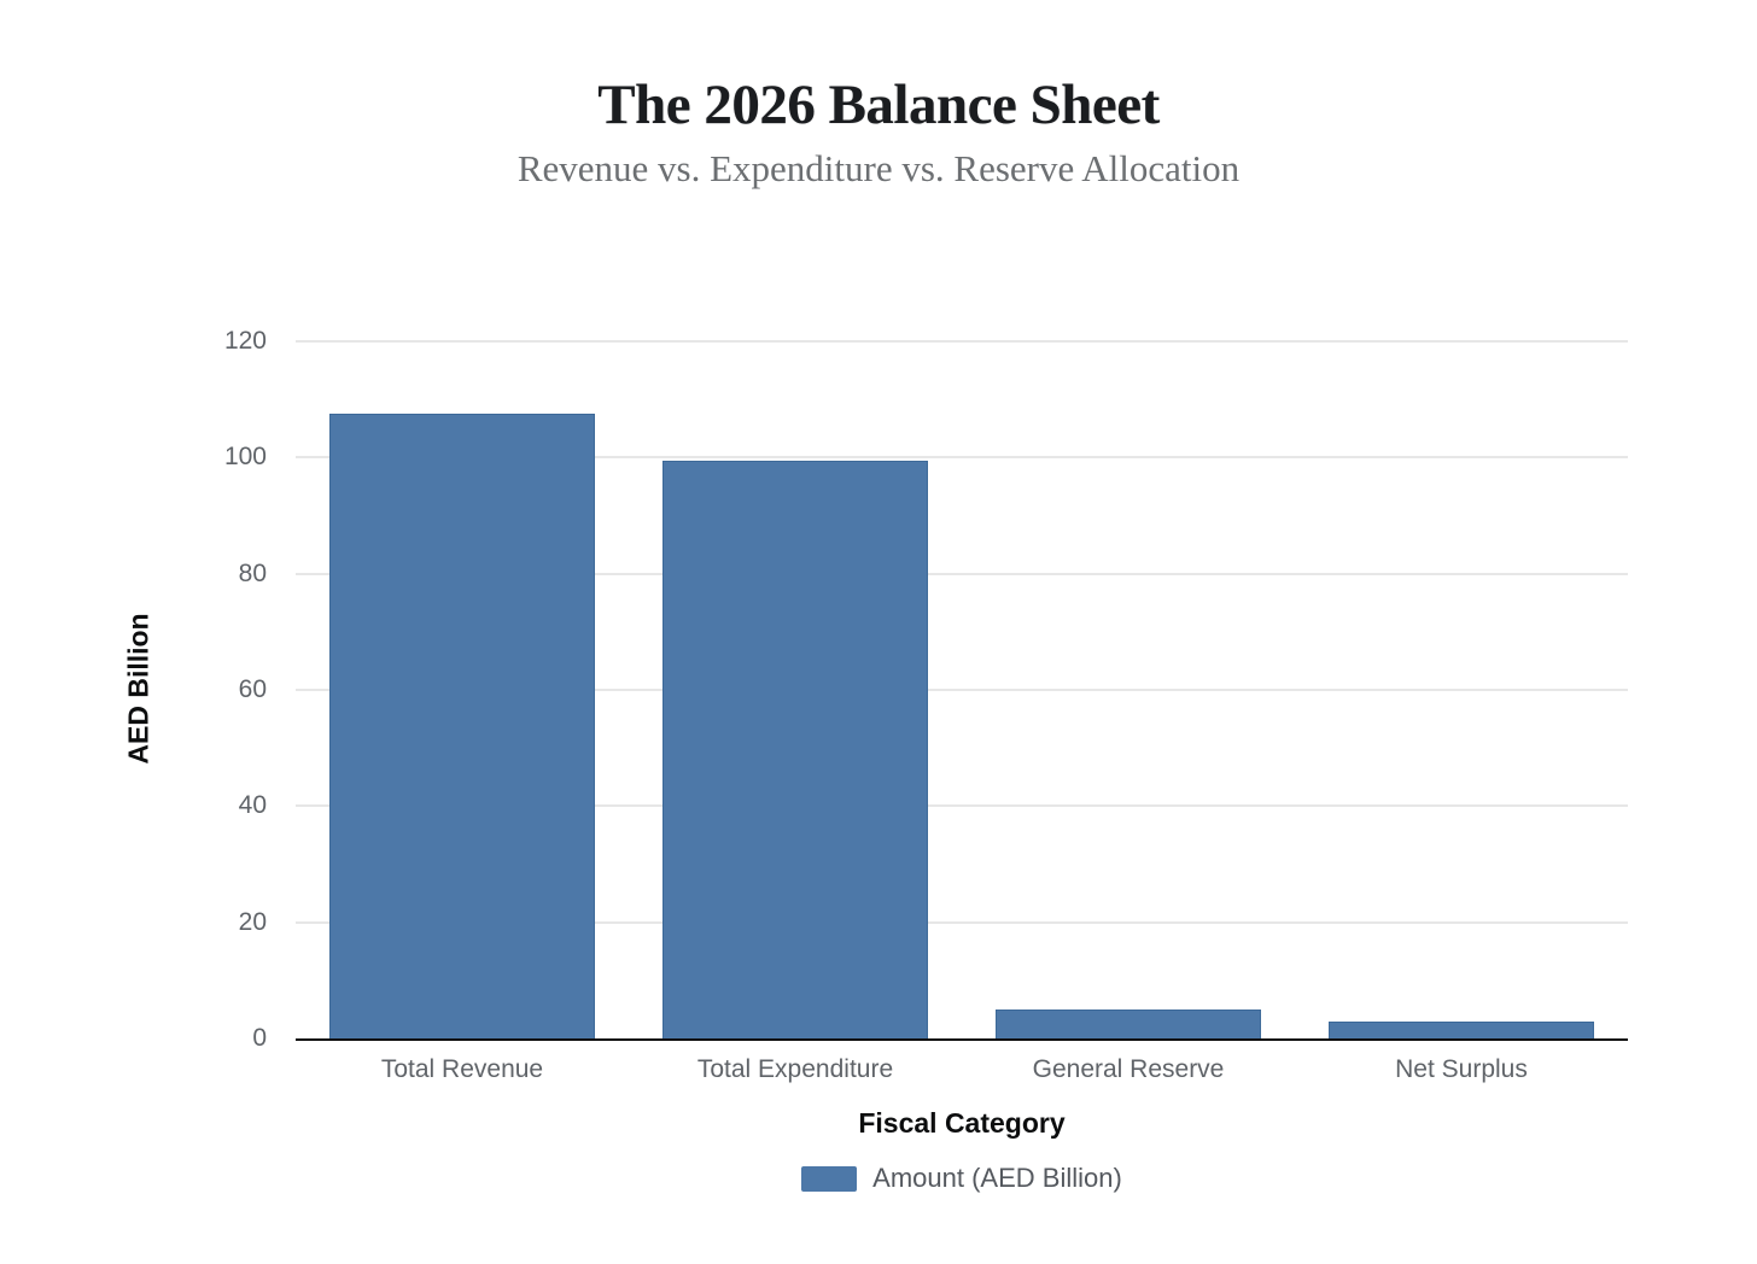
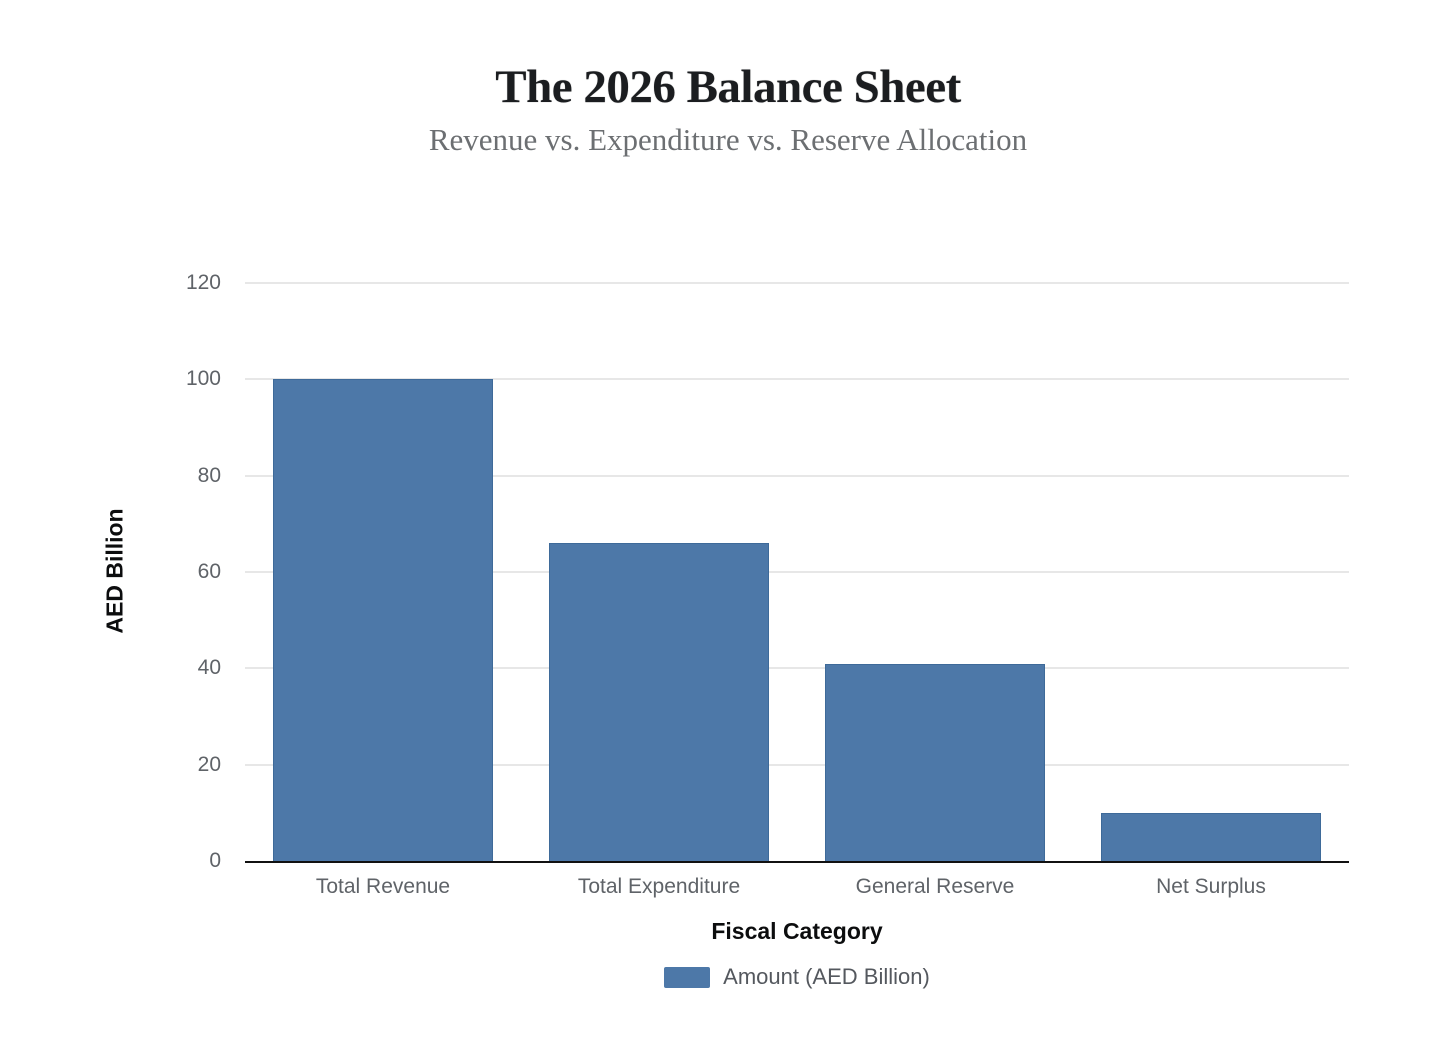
Total Revenue: 108 -> 100
Total Expenditure: 100 -> 66
General Reserve: 5 -> 41
Net Surplus: 3 -> 10
